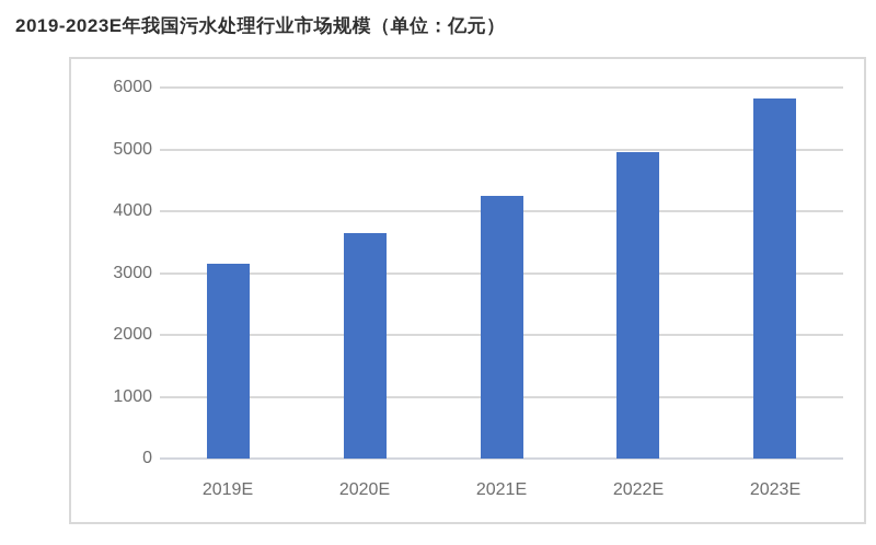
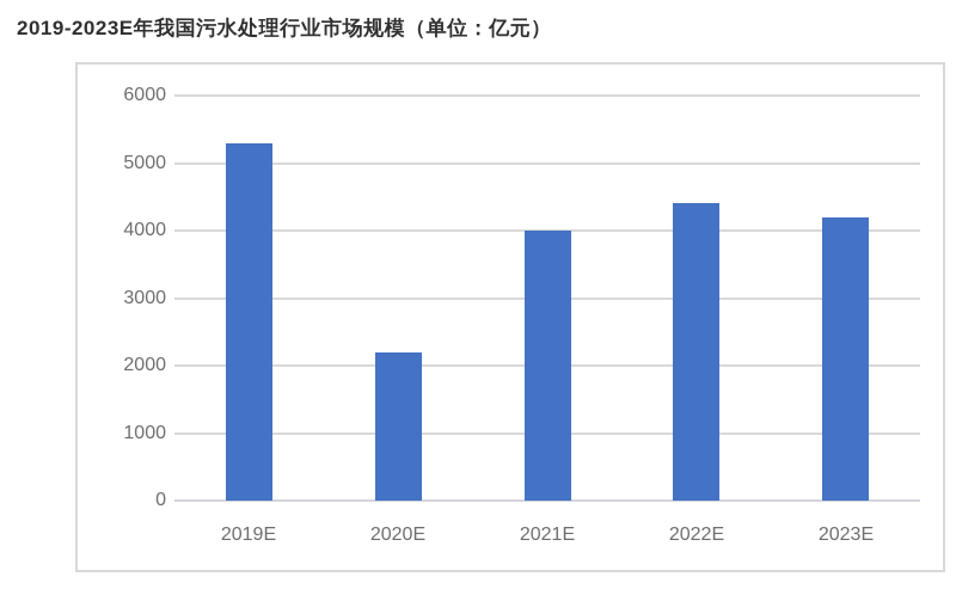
2019E: 3200 -> 5300
2020E: 3600 -> 2200
2021E: 4200 -> 4000
2022E: 5000 -> 4400
2023E: 5800 -> 4200
